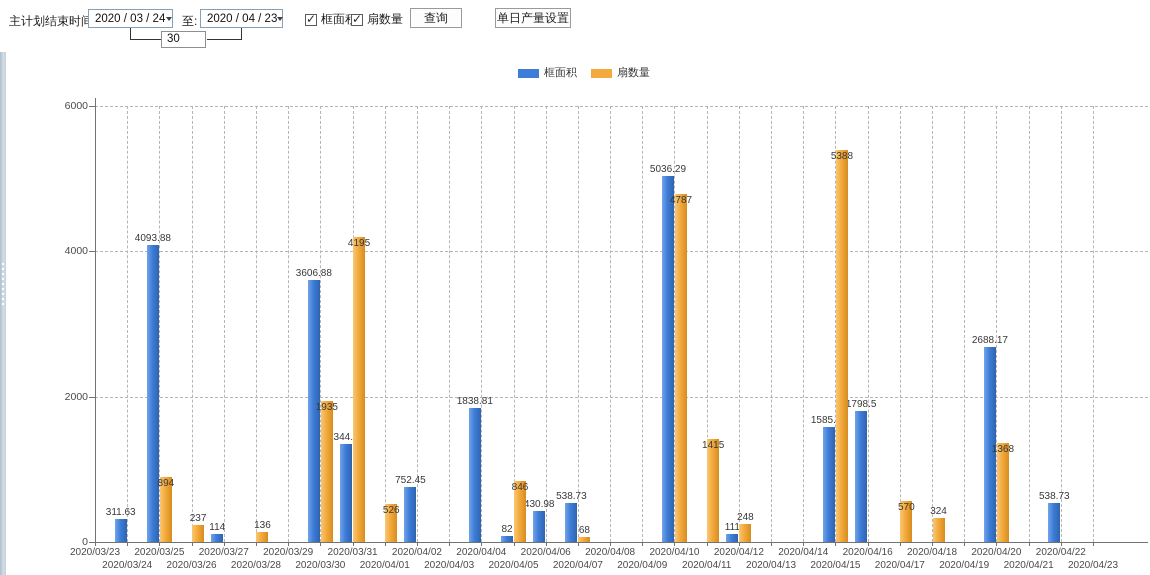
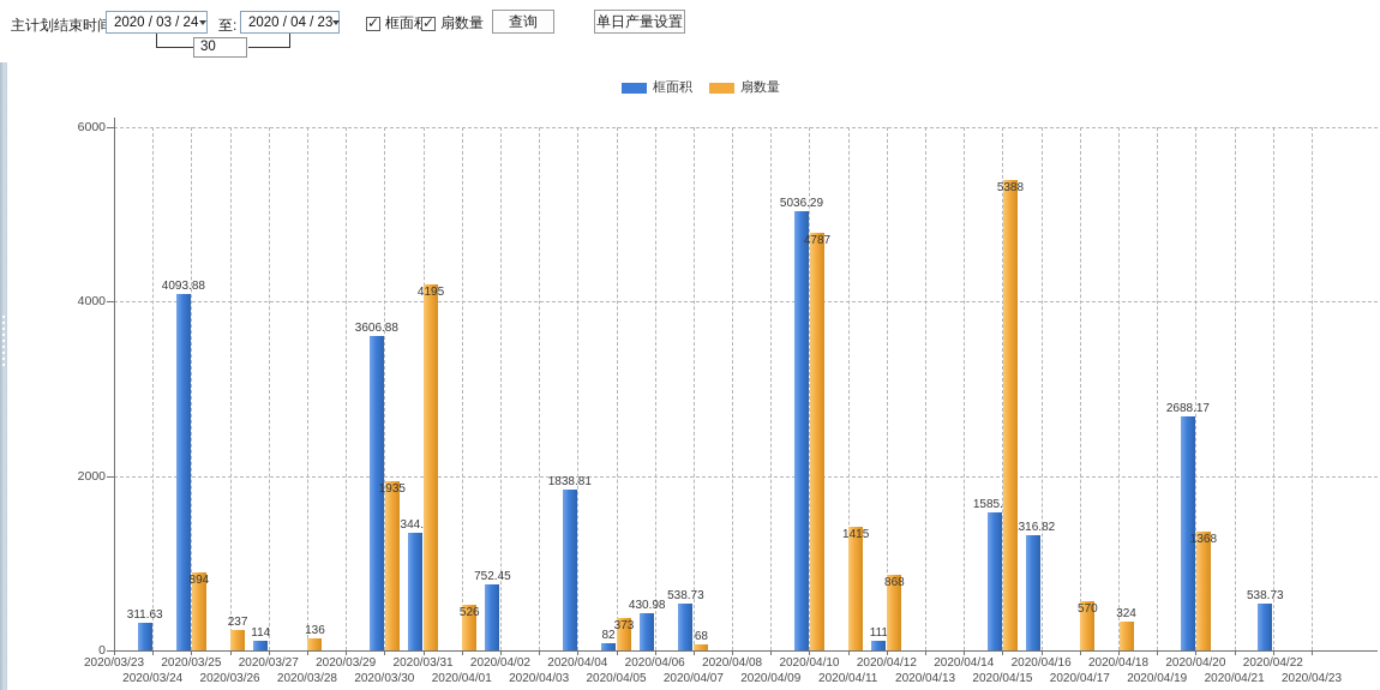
扇数量/2020/04/05: 846 -> 373
扇数量/2020/04/12: 248 -> 868
框面积/2020/04/16: 1798.5 -> 1316.82
